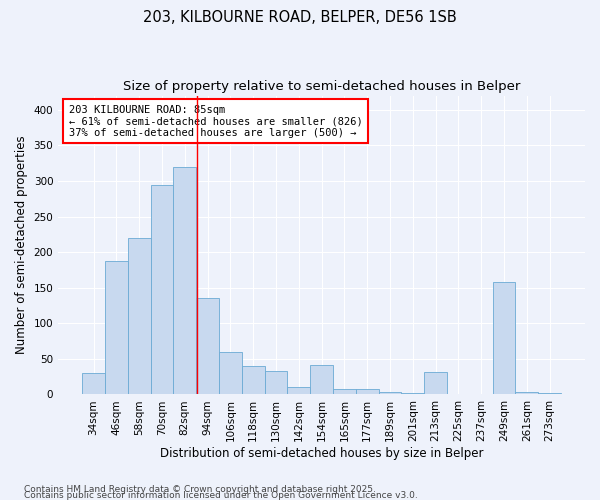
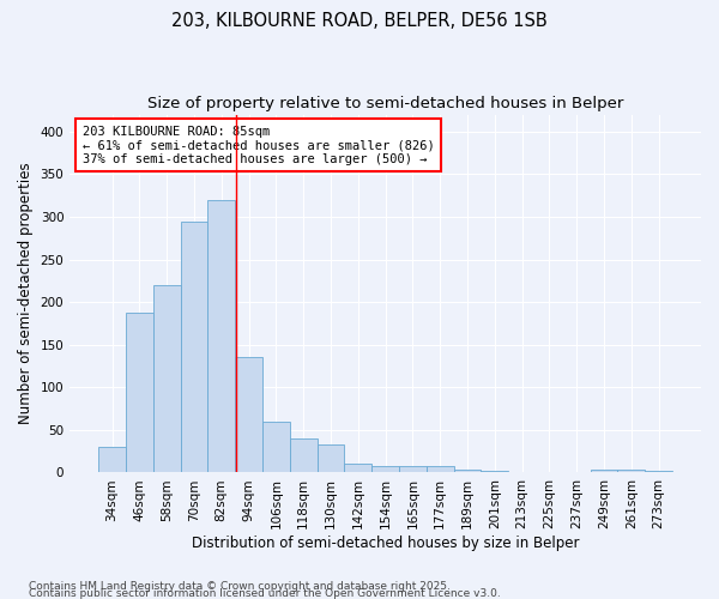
154sqm: 42 -> 7
213sqm: 32 -> 1
249sqm: 158 -> 4
